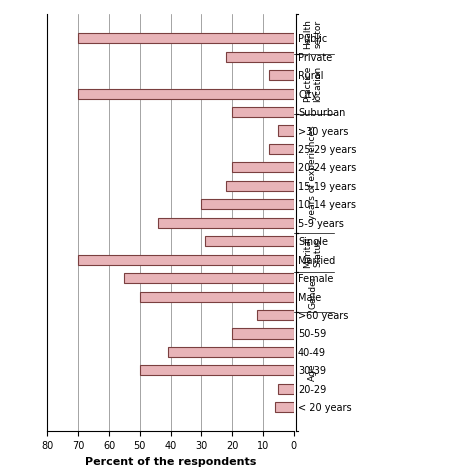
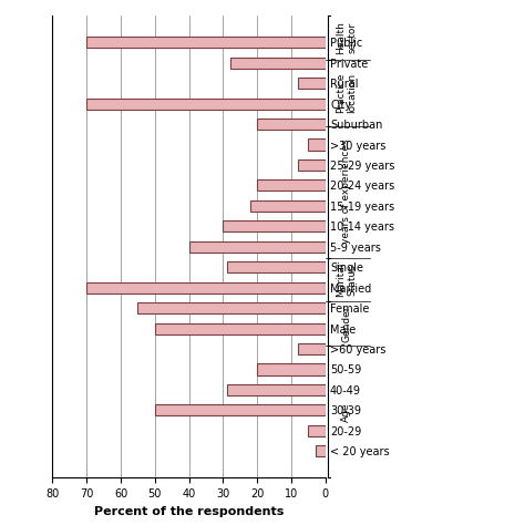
Private: 22 -> 28
5-9 years: 44 -> 40
>60 years: 12 -> 8
40-49: 41 -> 29
< 20 years: 6 -> 3
